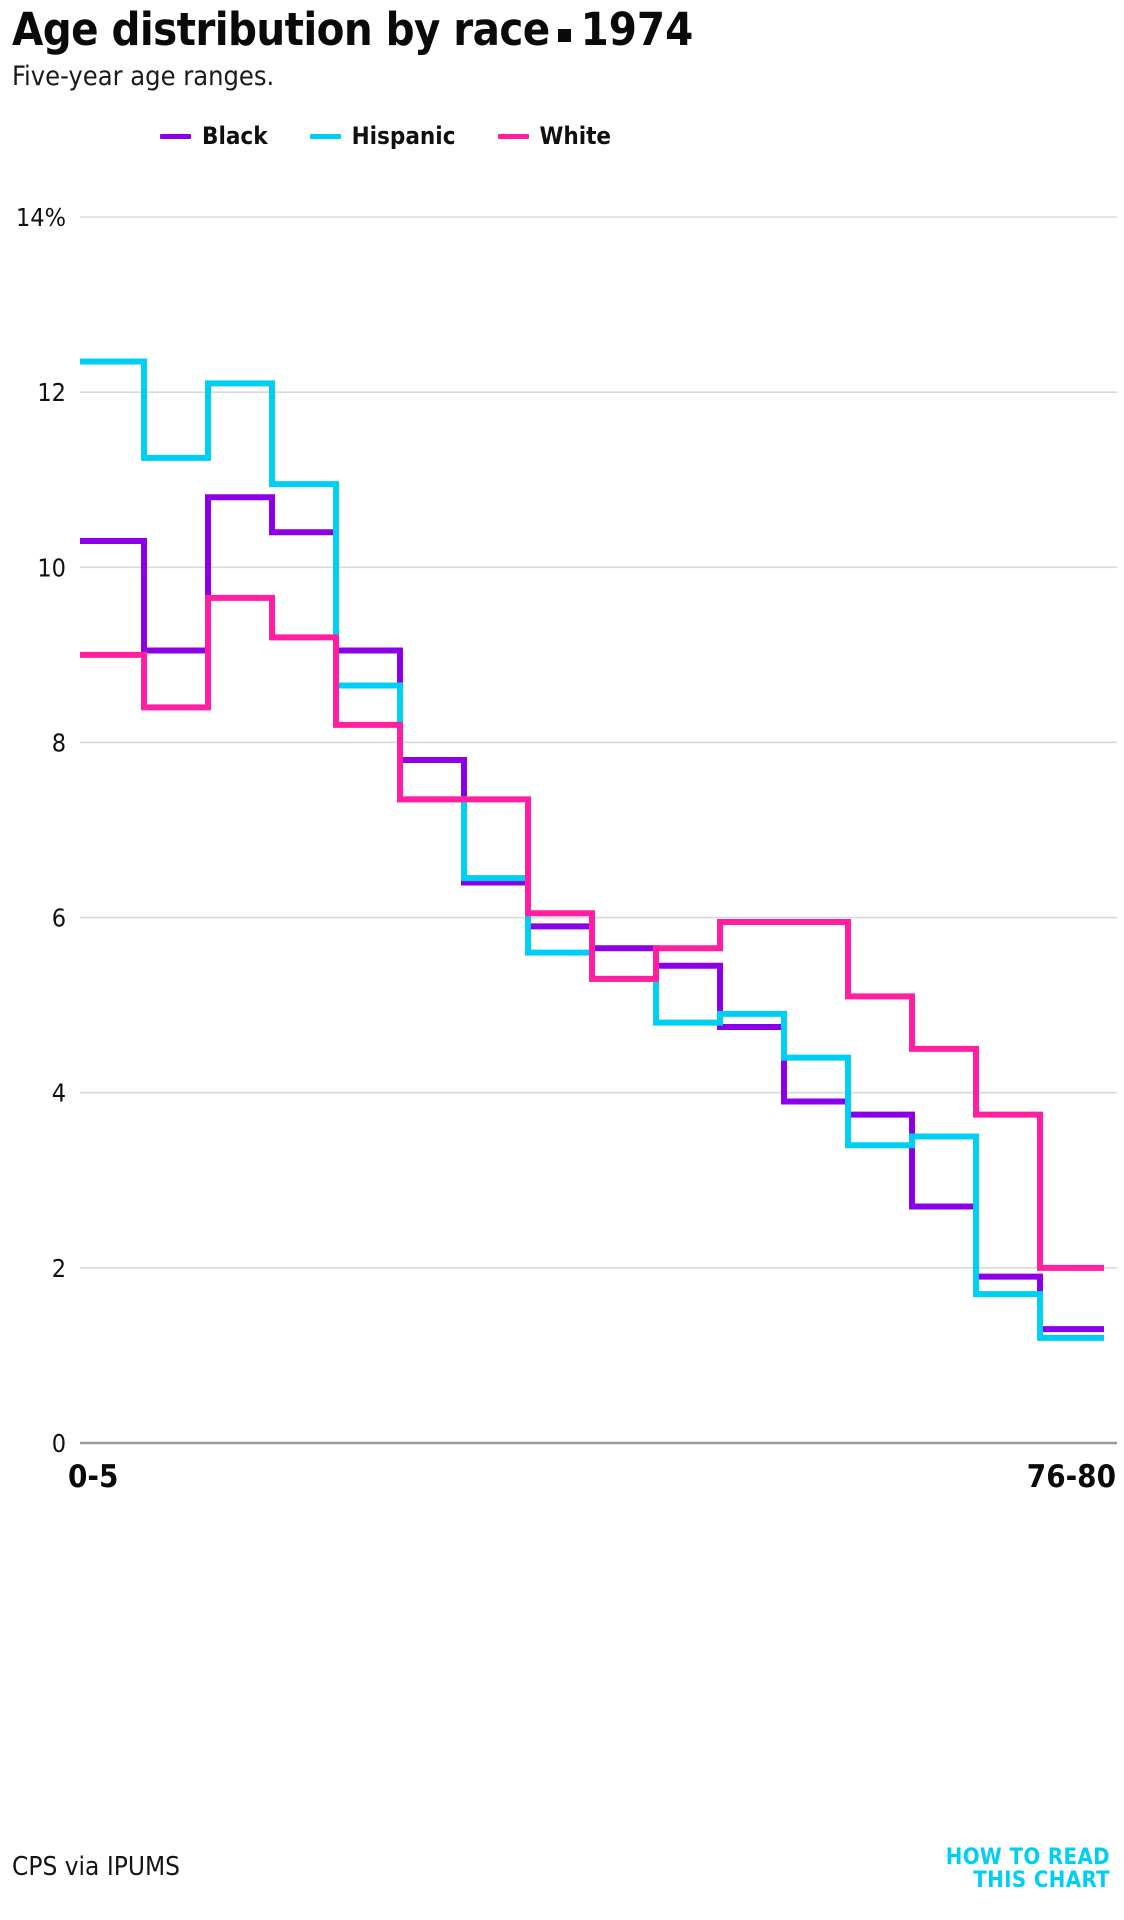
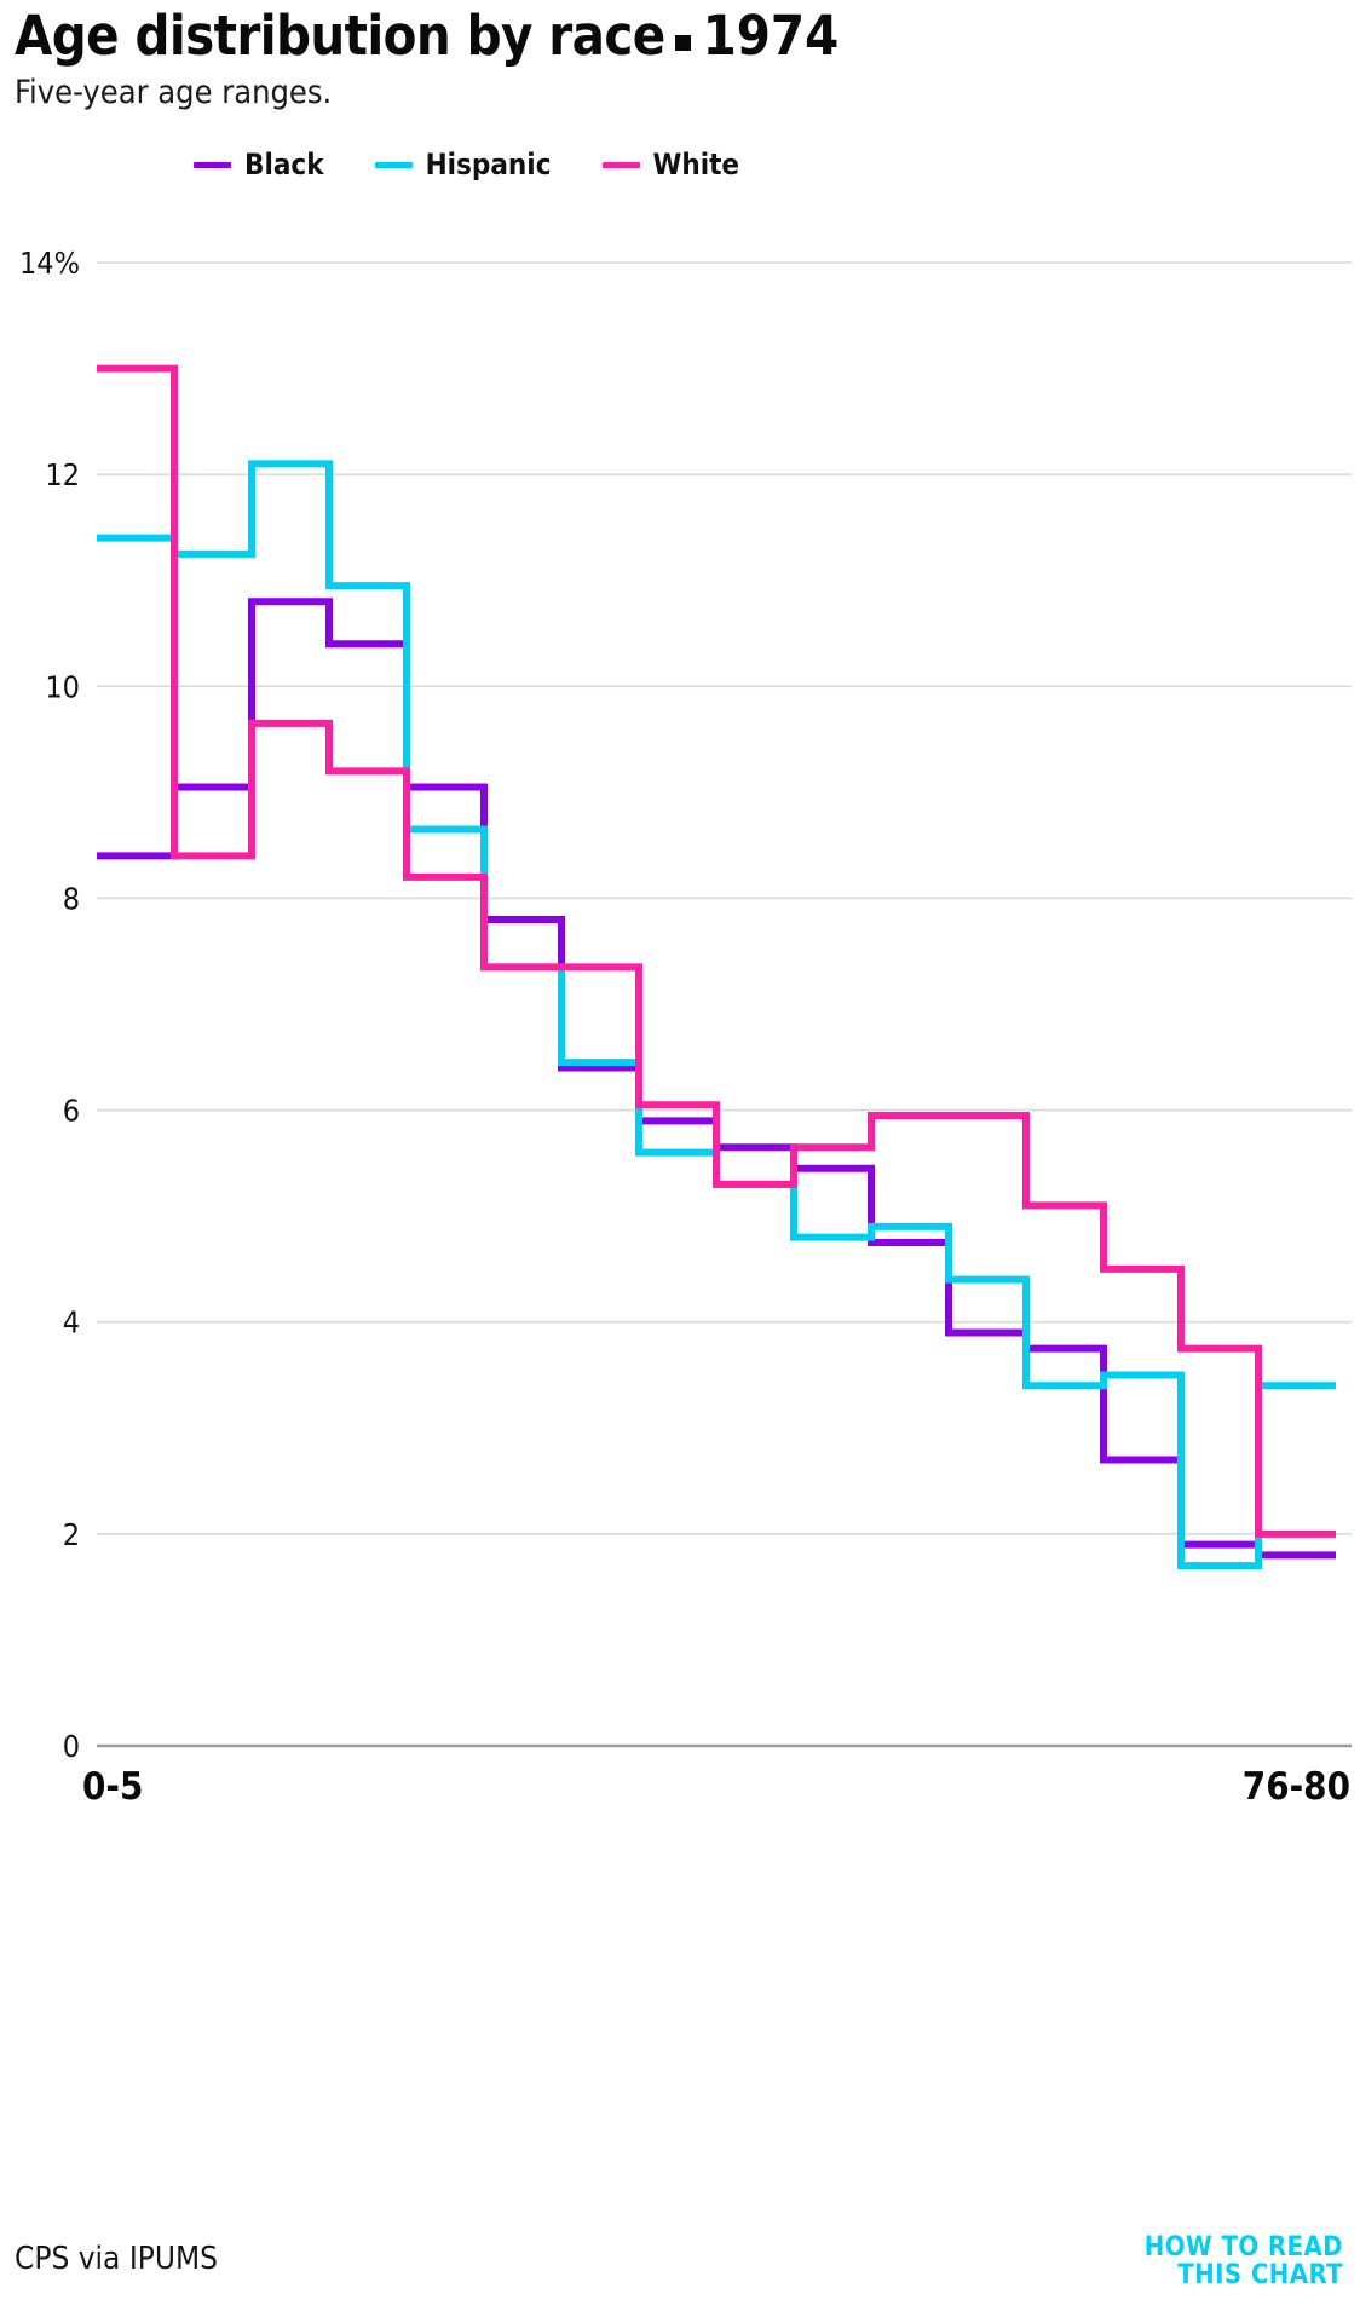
Black/0-5: 10.3% -> 8.4%
Hispanic/0-5: 12.3% -> 11.4%
White/0-5: 9.0% -> 13.0%
Black/76-80: 1.3% -> 1.8%
Hispanic/76-80: 1.2% -> 3.4%
